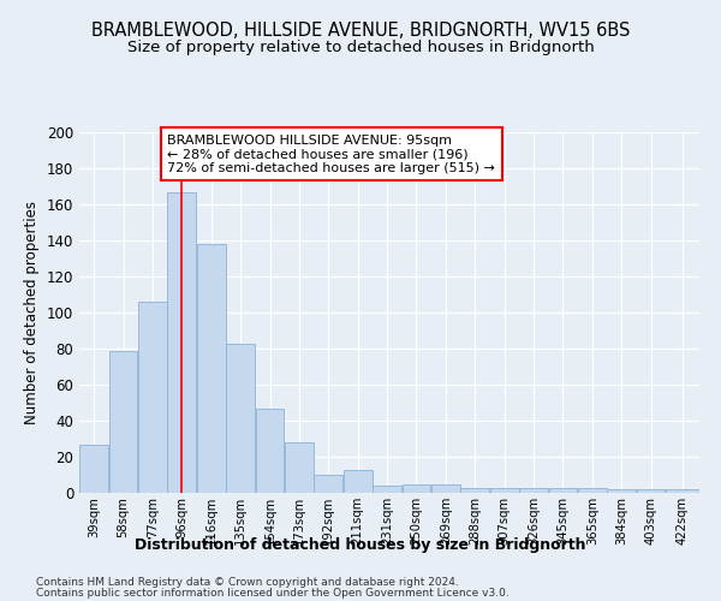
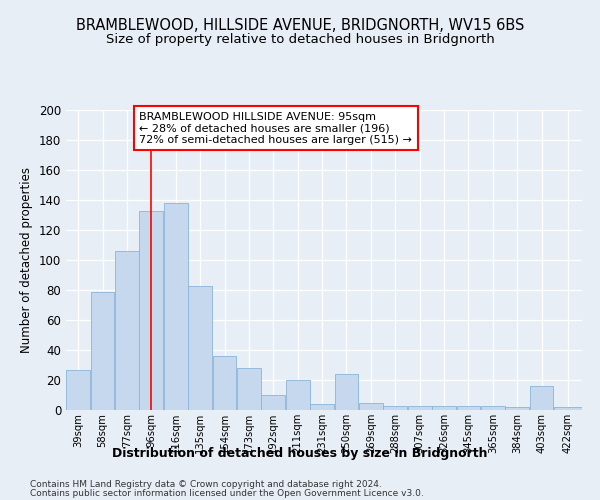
96sqm: 167 -> 133
154sqm: 47 -> 36
211sqm: 13 -> 20
250sqm: 5 -> 24
403sqm: 2 -> 16
